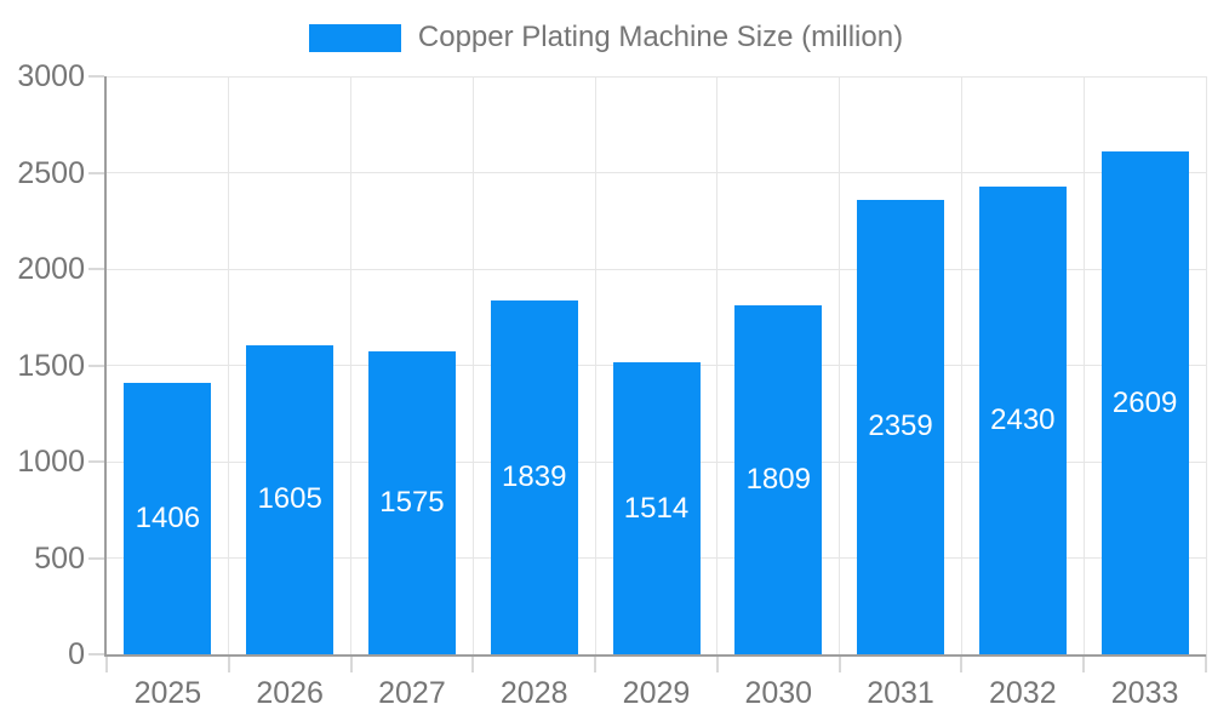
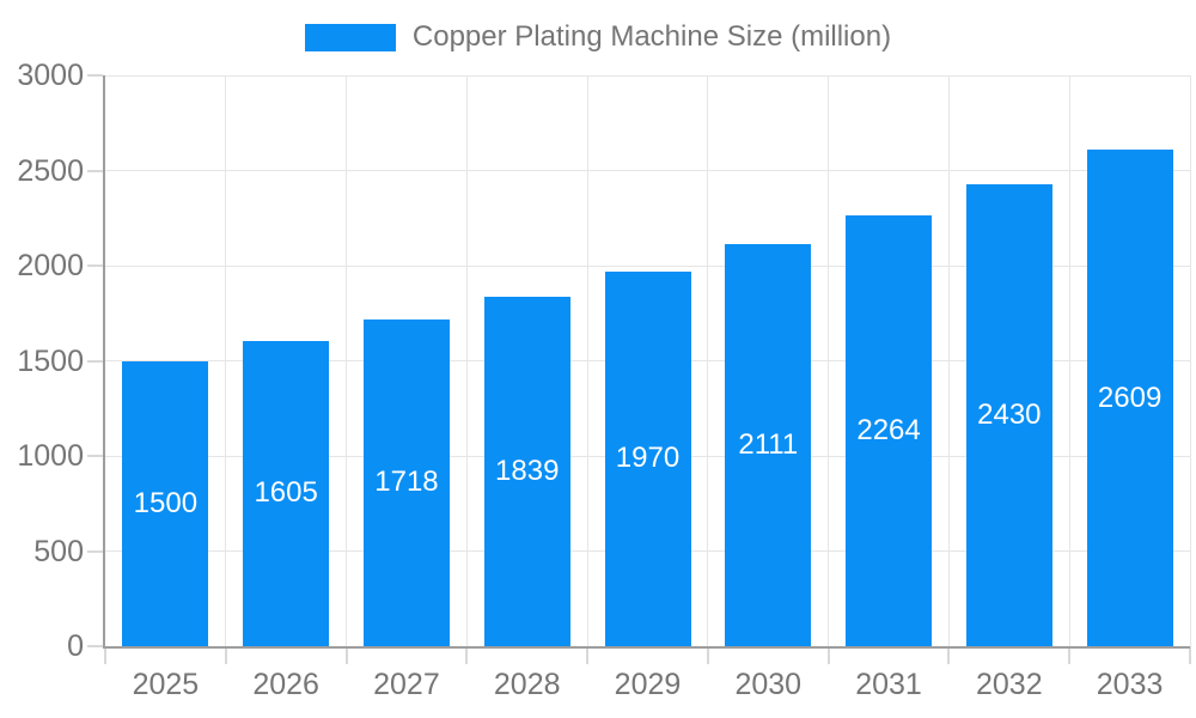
2025: 1406 -> 1500
2027: 1575 -> 1718
2029: 1514 -> 1970
2030: 1809 -> 2111
2031: 2359 -> 2264
